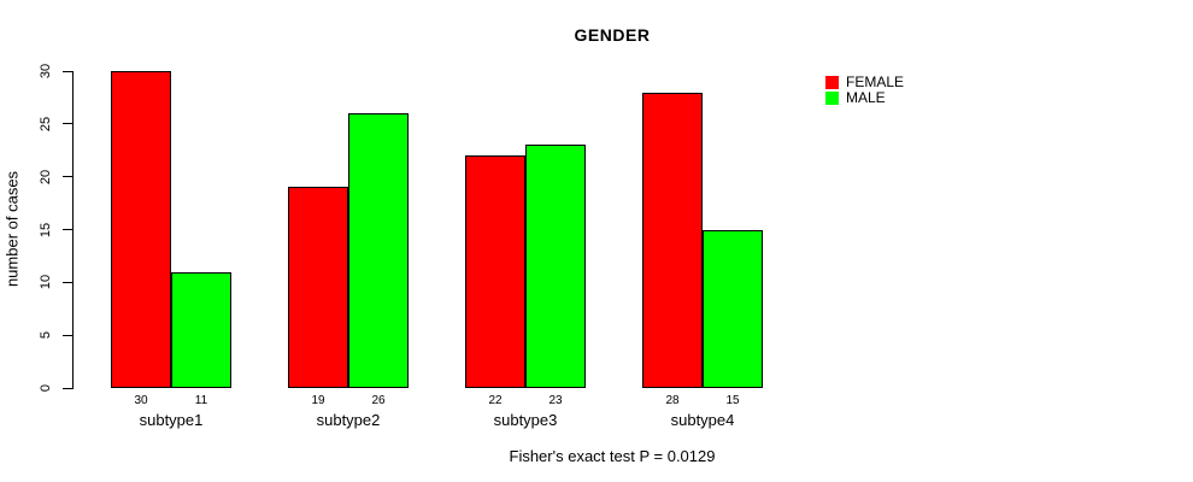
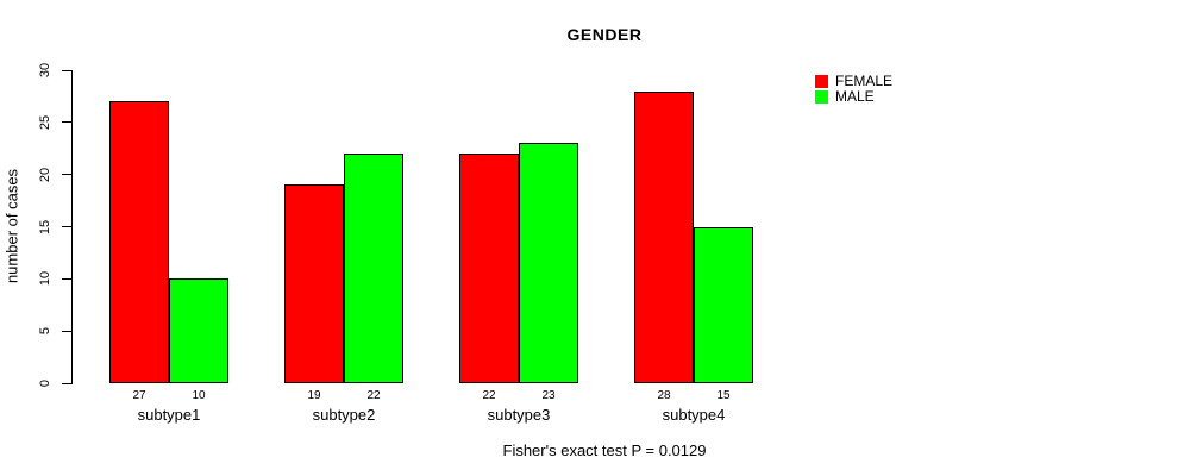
FEMALE/subtype1: 30 -> 27
MALE/subtype1: 11 -> 10
MALE/subtype2: 26 -> 22
